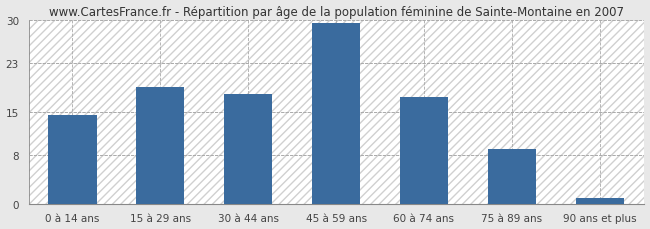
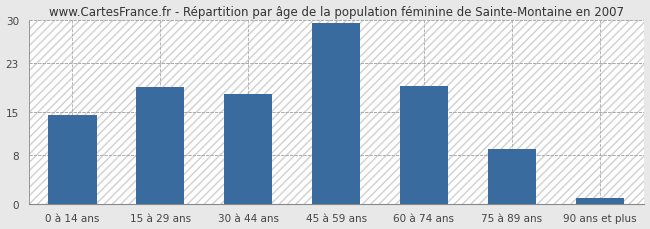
60 à 74 ans: 17.5 -> 19.2
